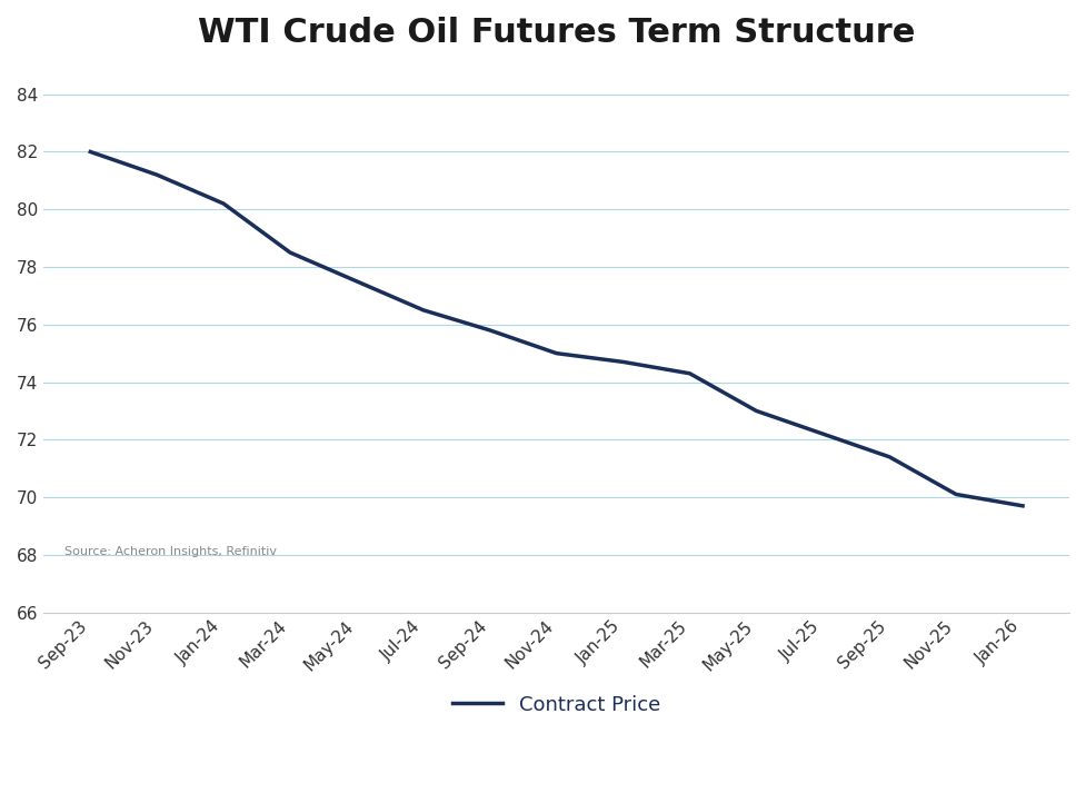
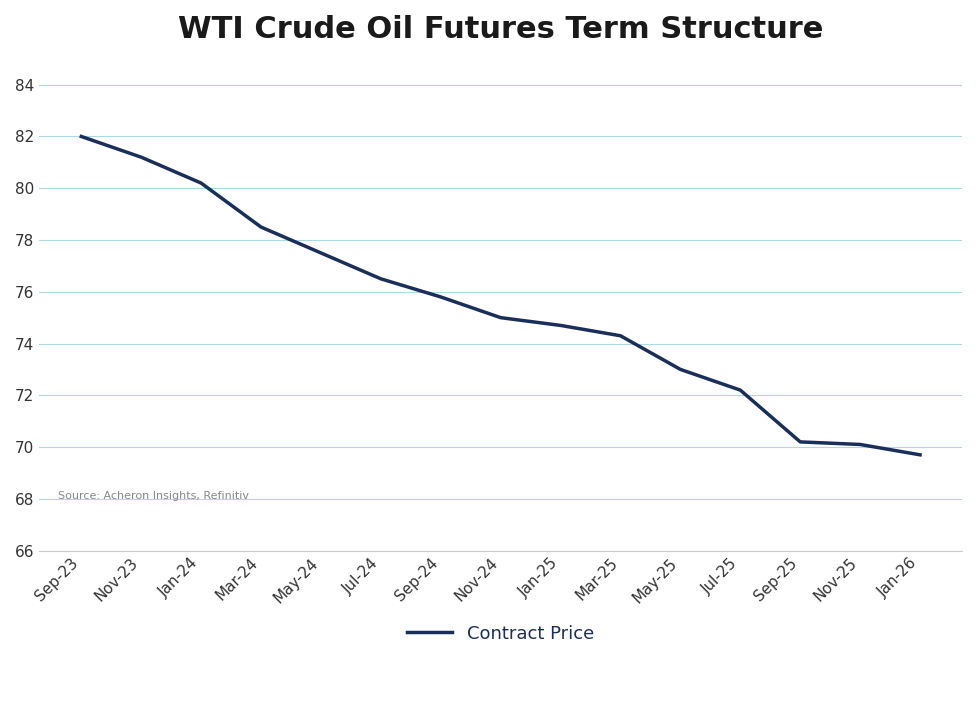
Sep-25: 71.4 -> 70.2
